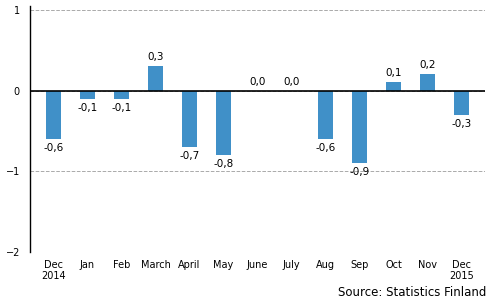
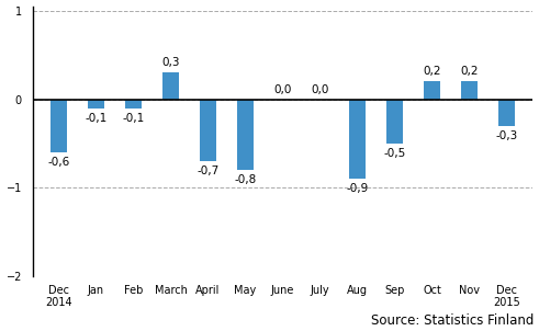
Aug: -0,6 -> -0,9
Sep: -0,9 -> -0,5
Oct: 0,1 -> 0,2
